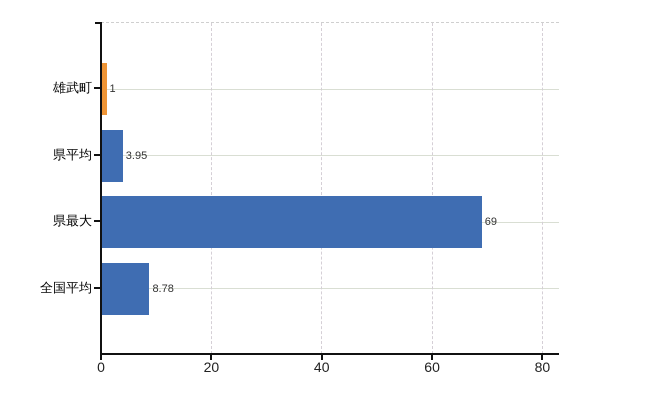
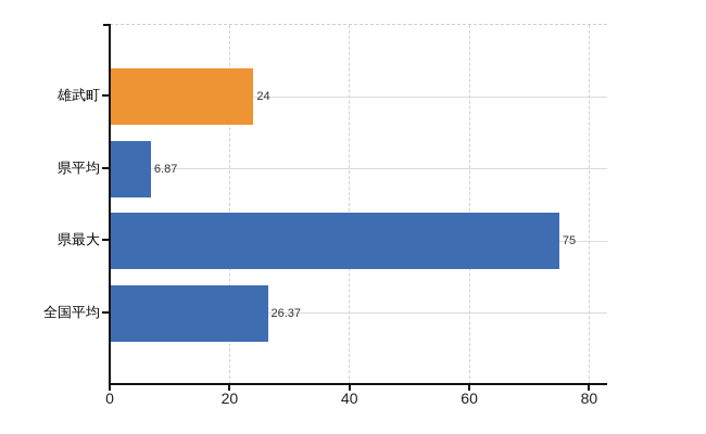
雄武町: 1 -> 24
県平均: 3.95 -> 6.87
県最大: 69 -> 75
全国平均: 8.78 -> 26.37
